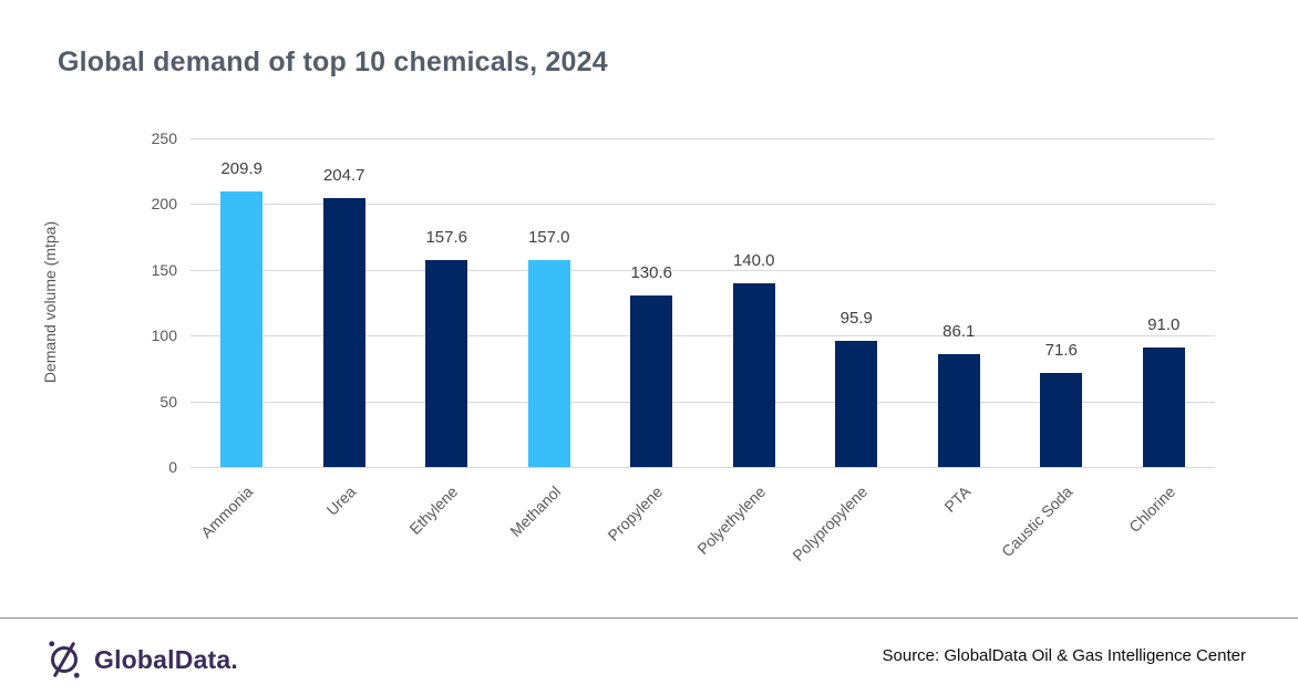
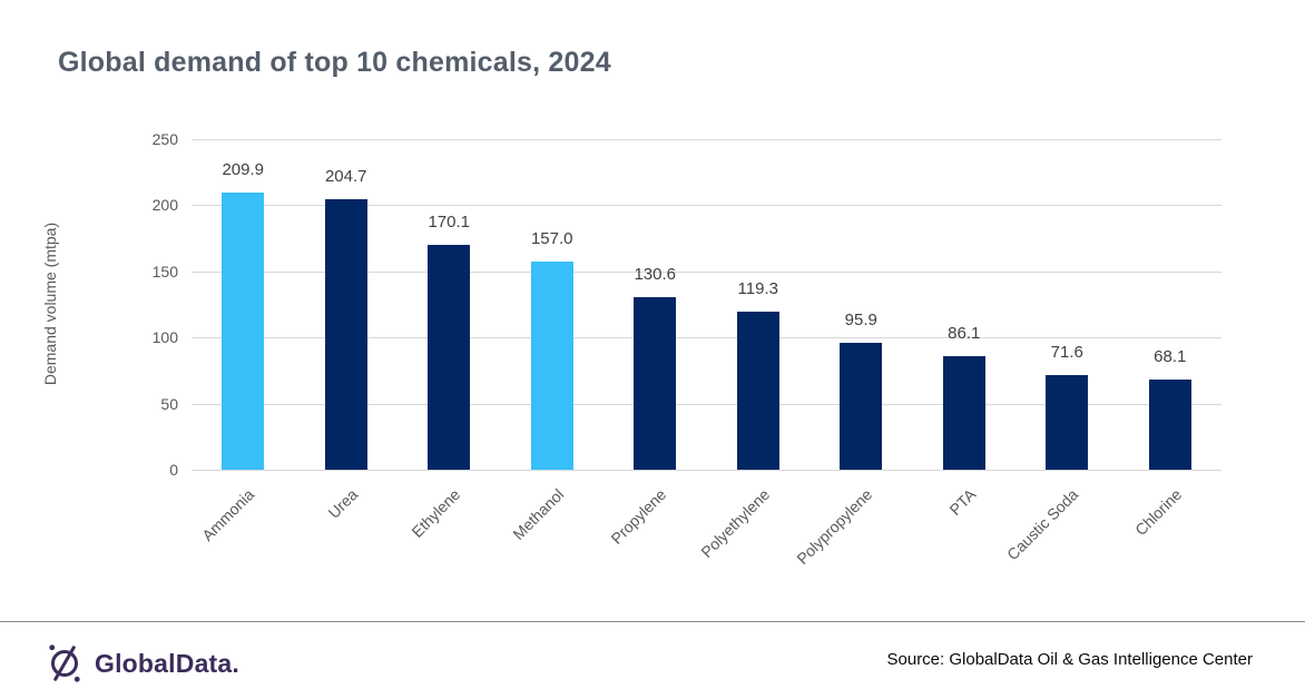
Ethylene: 157.6 -> 170.1
Polyethylene: 140.0 -> 119.3
Chlorine: 91.0 -> 68.1
